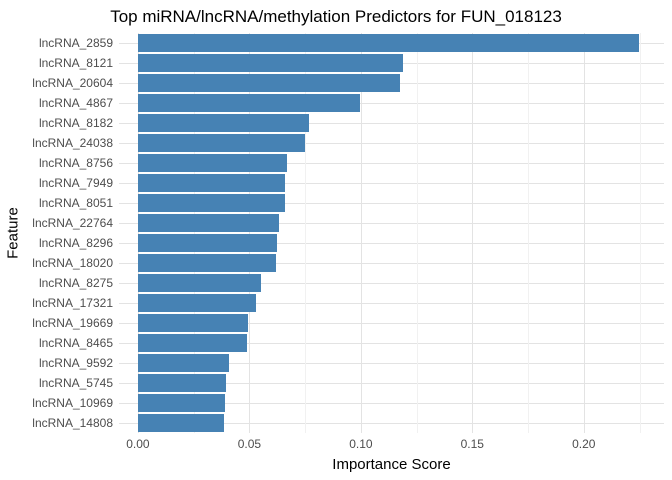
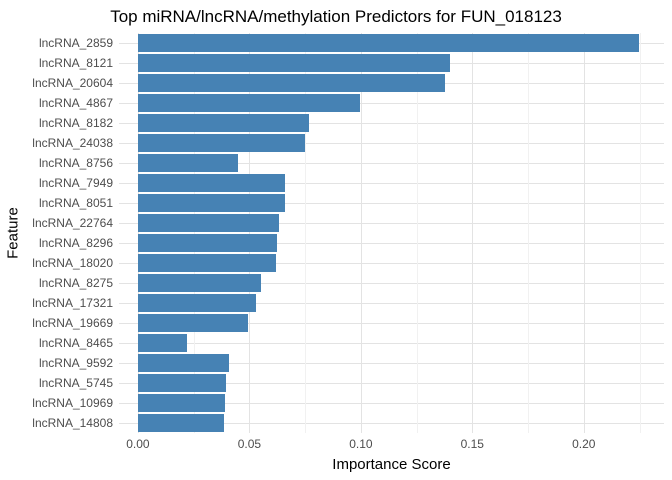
lncRNA_8121: 0.119 -> 0.140
lncRNA_20604: 0.118 -> 0.138
lncRNA_8756: 0.067 -> 0.045
lncRNA_8465: 0.049 -> 0.022
